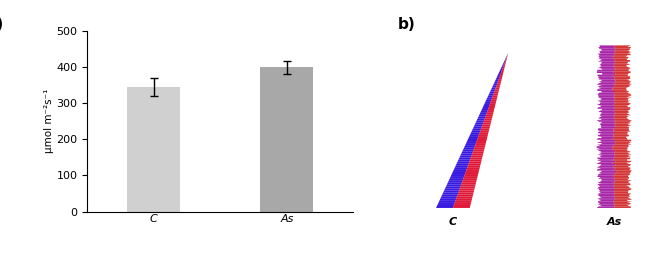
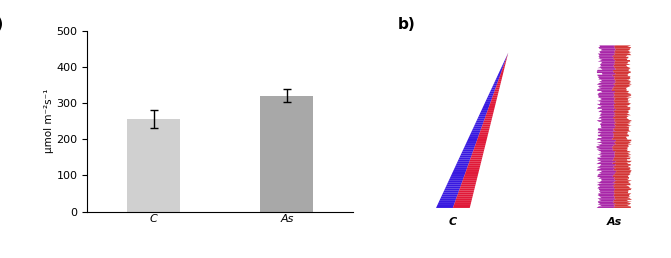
C: 345 -> 255
As: 400 -> 320
